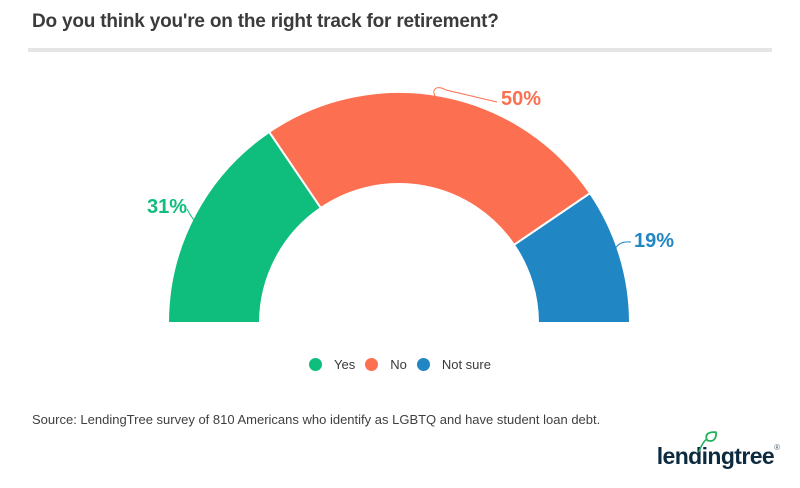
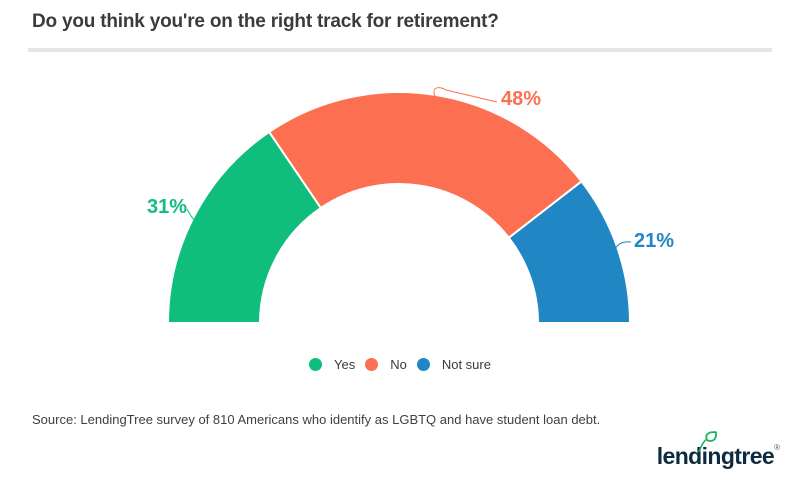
No: 50% -> 48%
Not sure: 19% -> 21%
